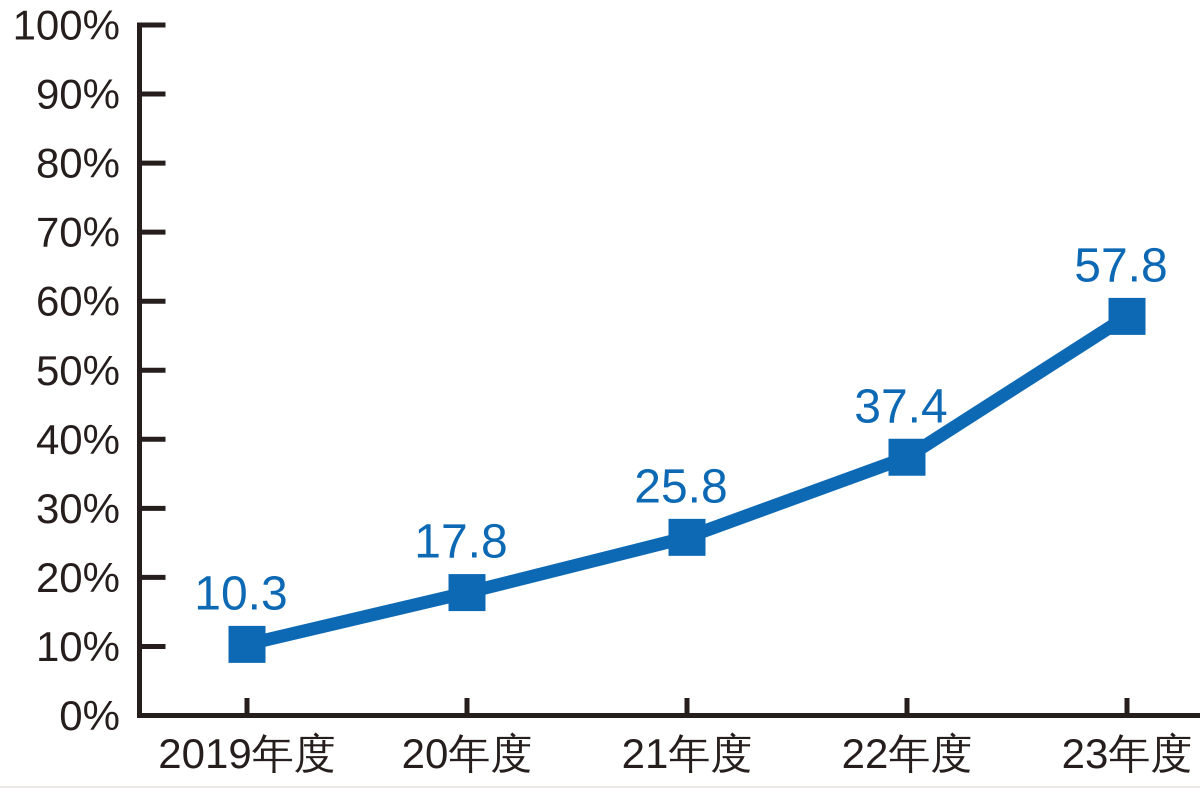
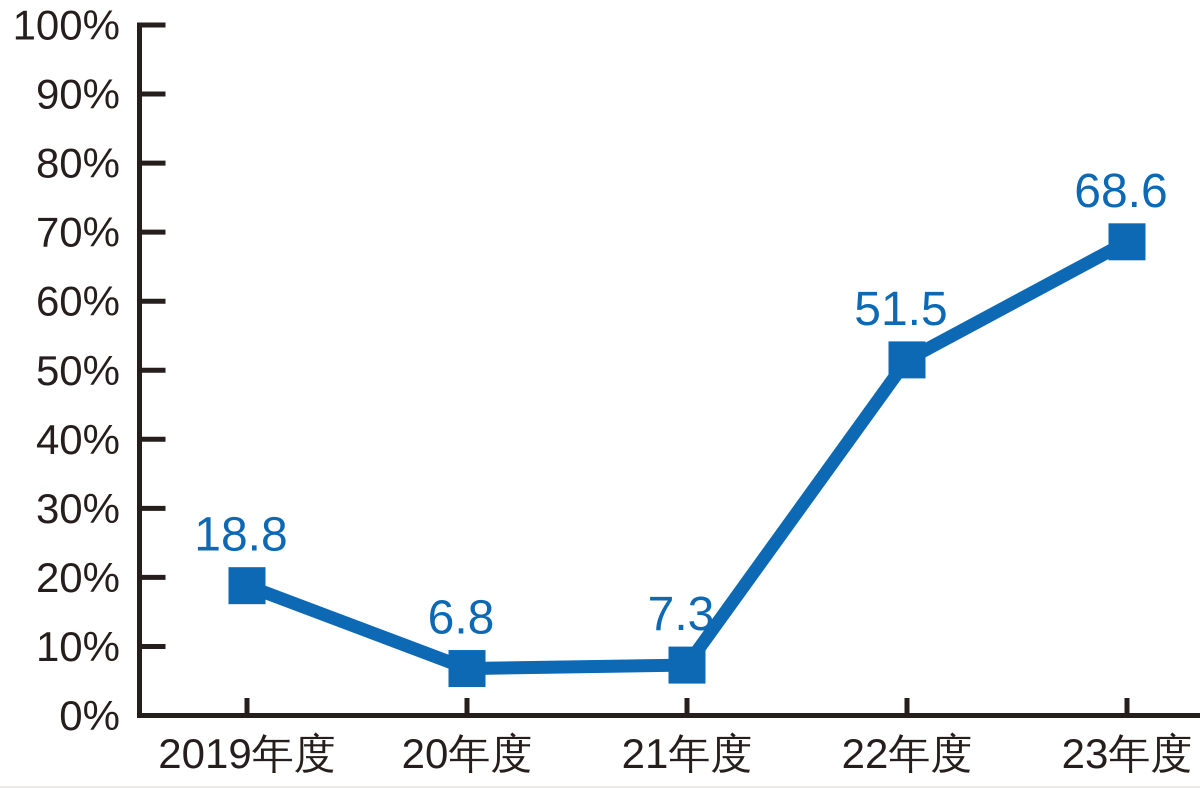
2019年度: 10.3 -> 18.8
20年度: 17.8 -> 6.8
21年度: 25.8 -> 7.3
22年度: 37.4 -> 51.5
23年度: 57.8 -> 68.6
